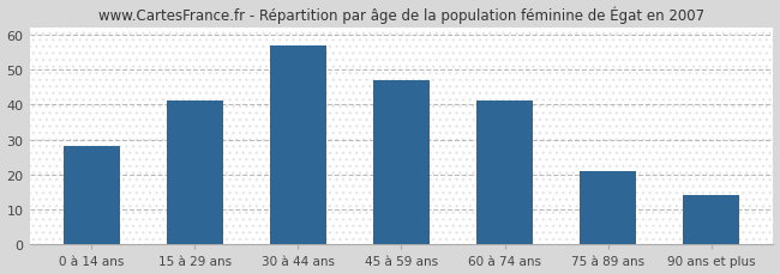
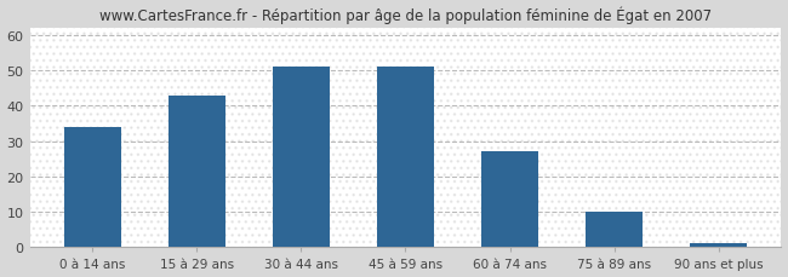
0 à 14 ans: 28 -> 34
15 à 29 ans: 41 -> 43
30 à 44 ans: 57 -> 51
45 à 59 ans: 47 -> 51
60 à 74 ans: 41 -> 27
75 à 89 ans: 21 -> 10
90 ans et plus: 14 -> 1
